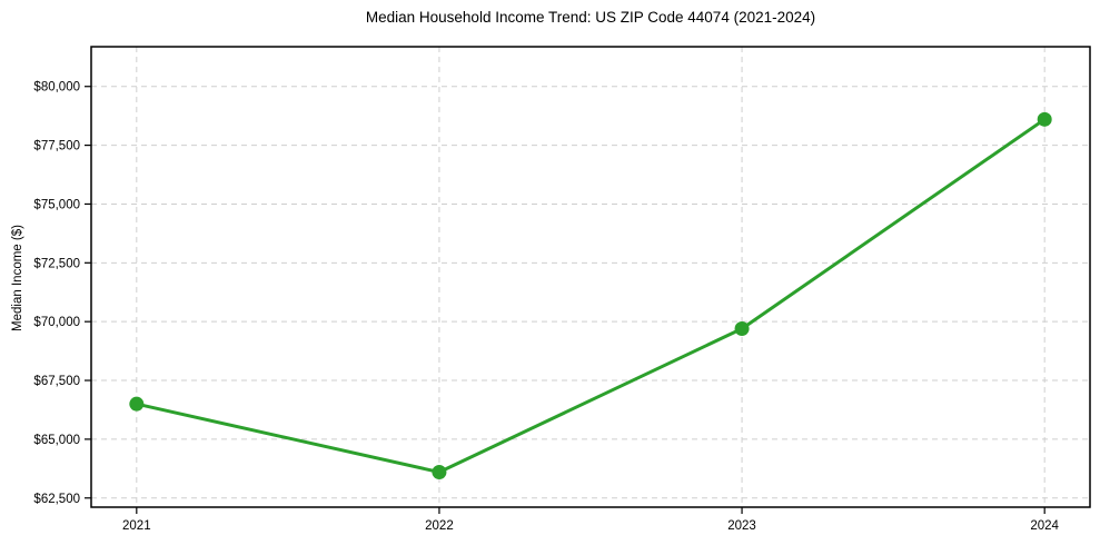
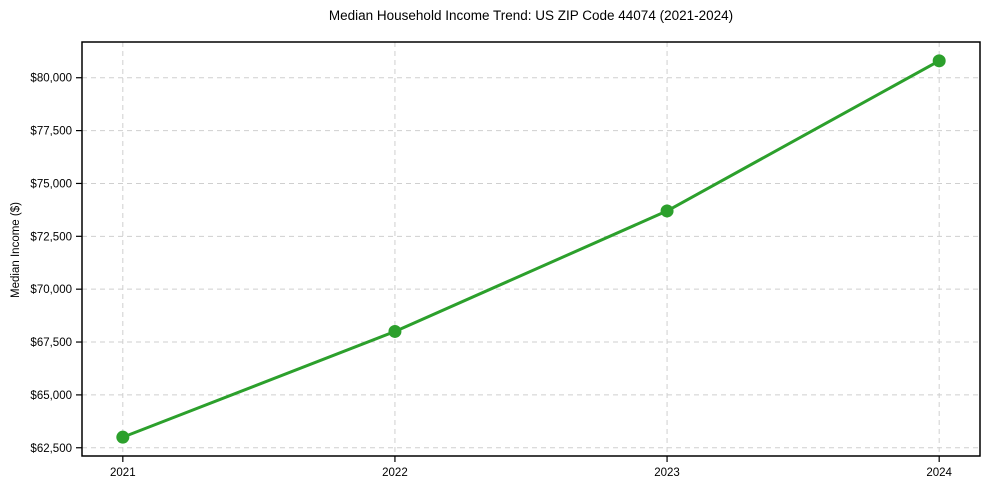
2021: $66500 -> $63000
2022: $63600 -> $68000
2023: $69700 -> $73700
2024: $78600 -> $80800
